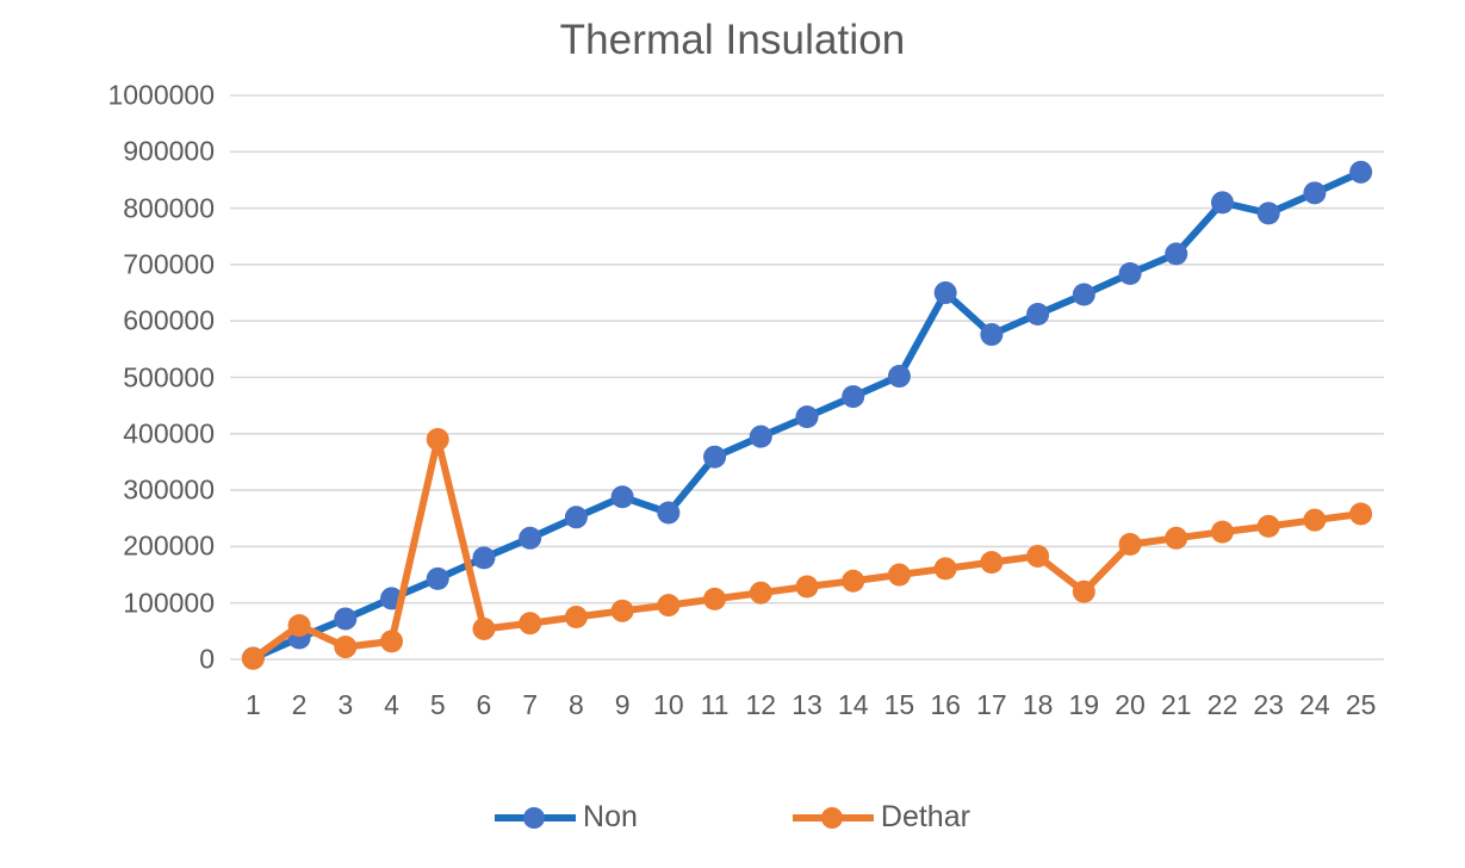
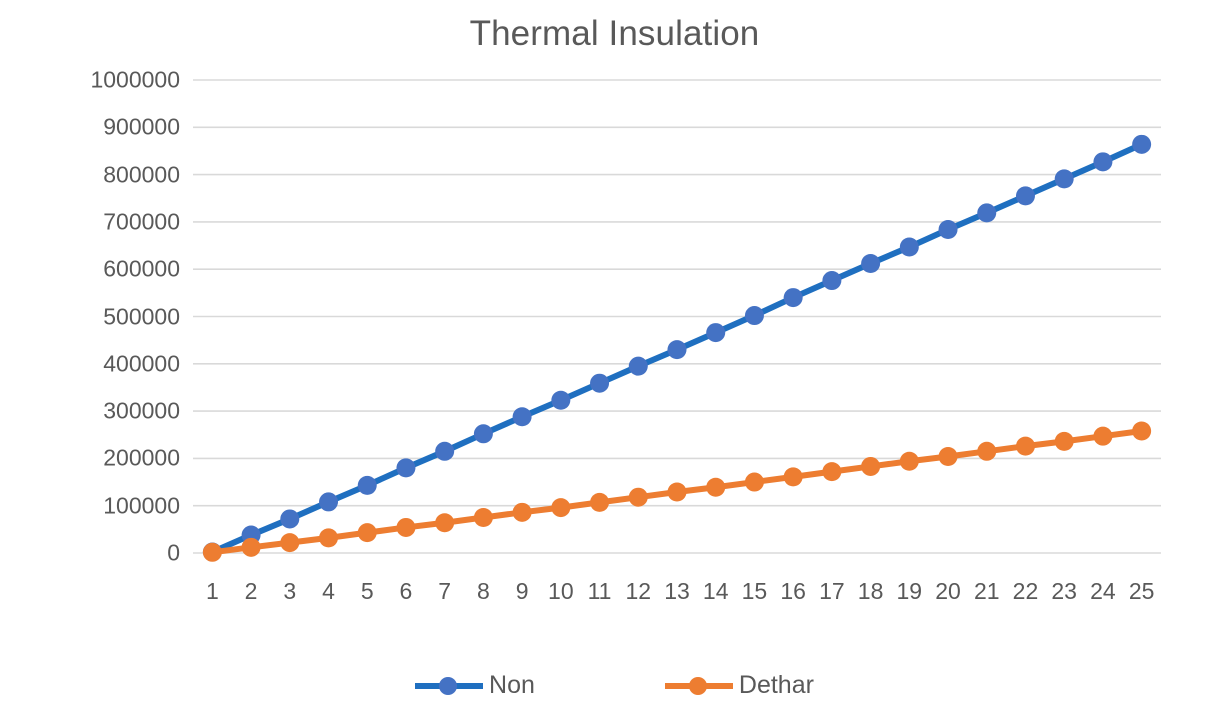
Dethar/2: 60000 -> 10000
Dethar/5: 390000 -> 40000
Non/10: 260000 -> 320000
Non/16: 650000 -> 540000
Dethar/19: 120000 -> 190000
Non/22: 810000 -> 760000
